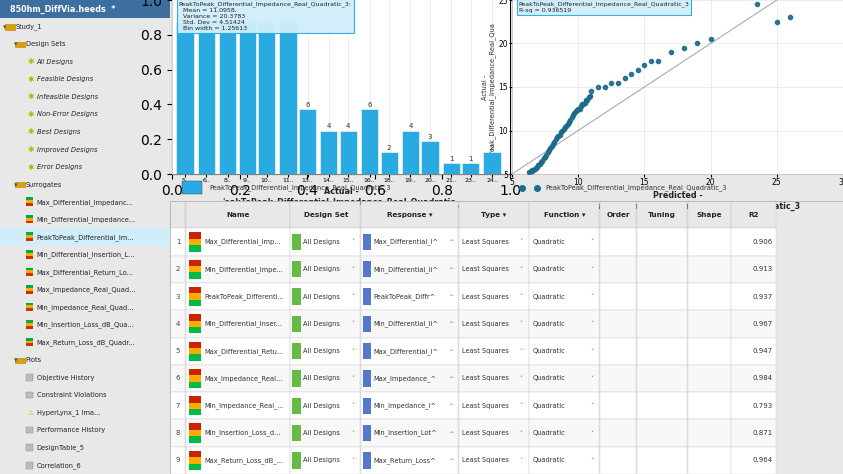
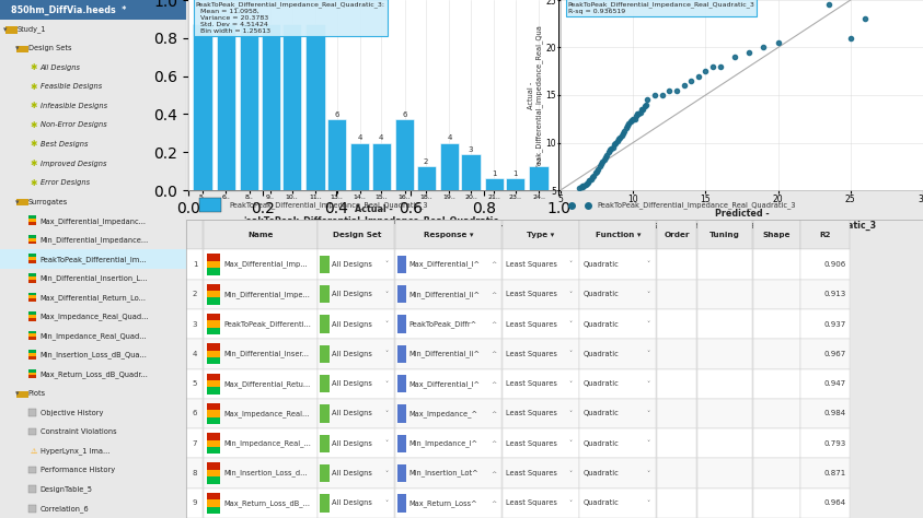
25: 22.5 -> 21.0
